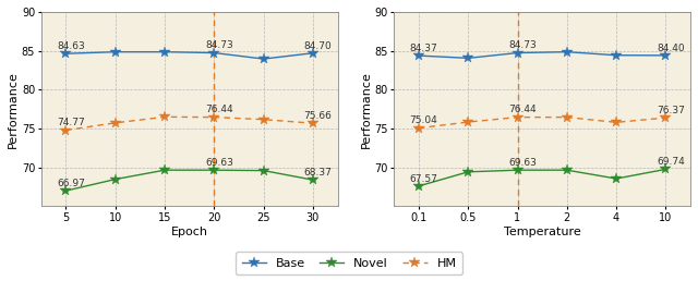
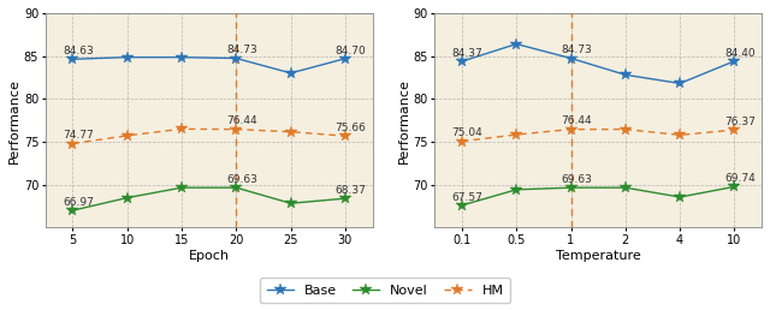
Base/25: 84.0 -> 83.0
Novel/25: 69.6 -> 67.8
Base/0.5: 84.0 -> 86.4
Base/2: 84.8 -> 82.8
Base/4: 84.4 -> 81.8
